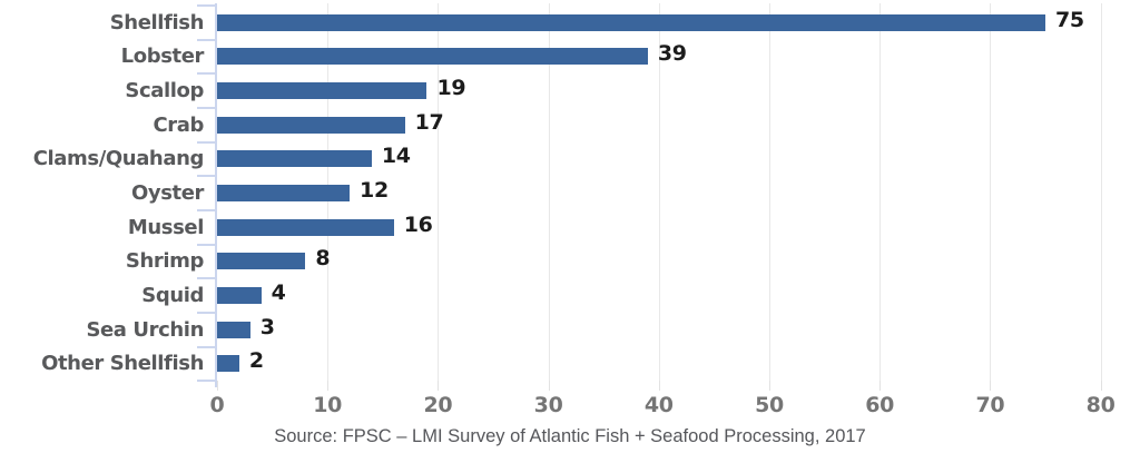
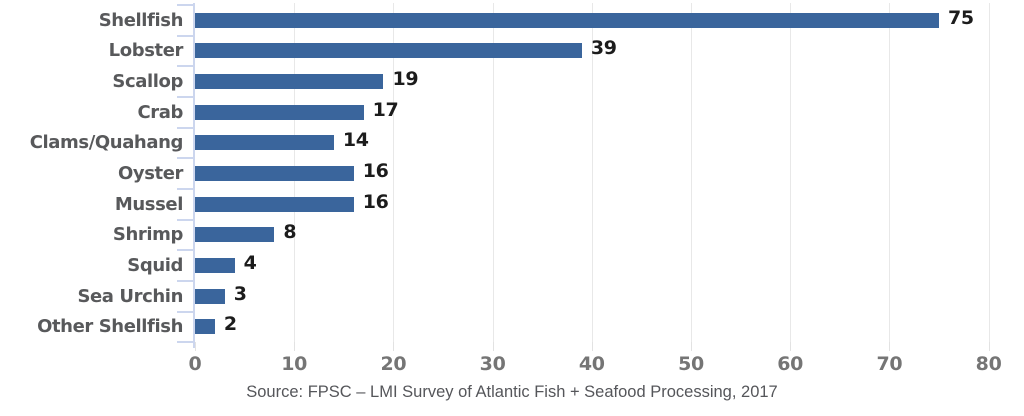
Oyster: 12 -> 16
